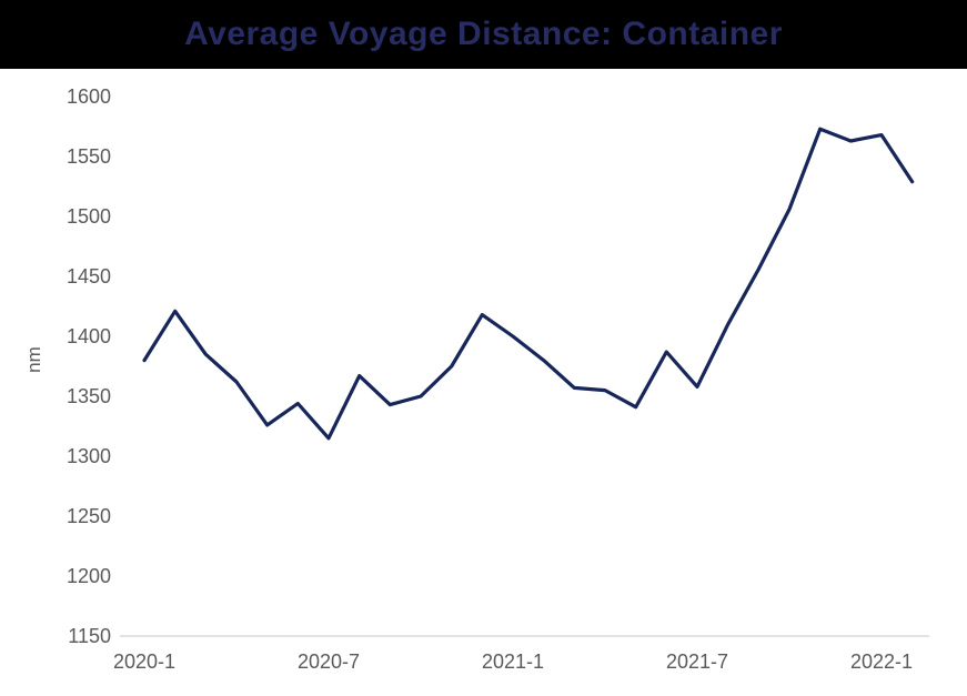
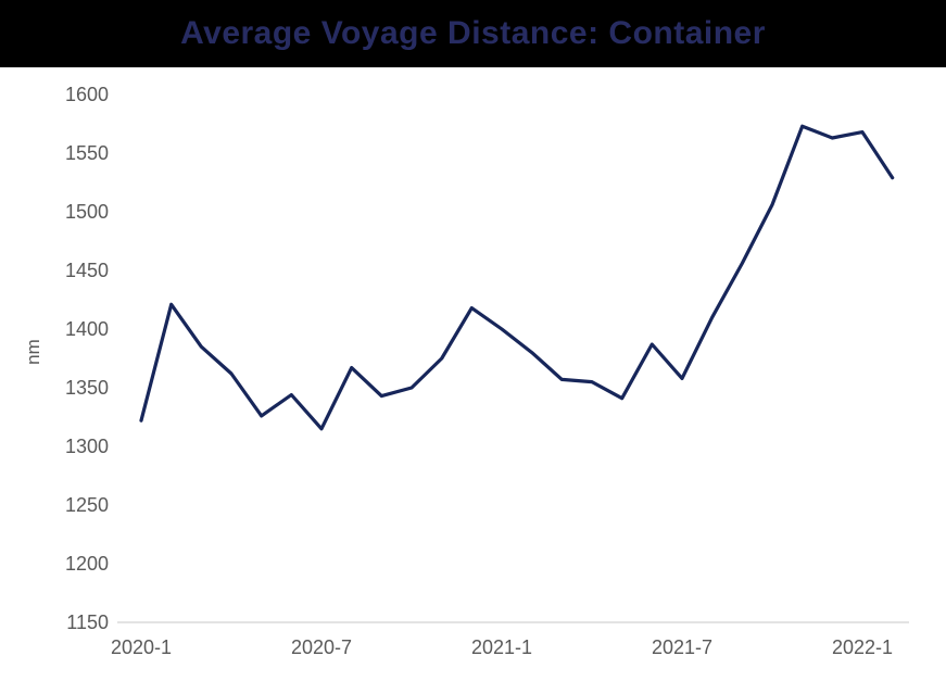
2020-1: 1380 -> 1322
